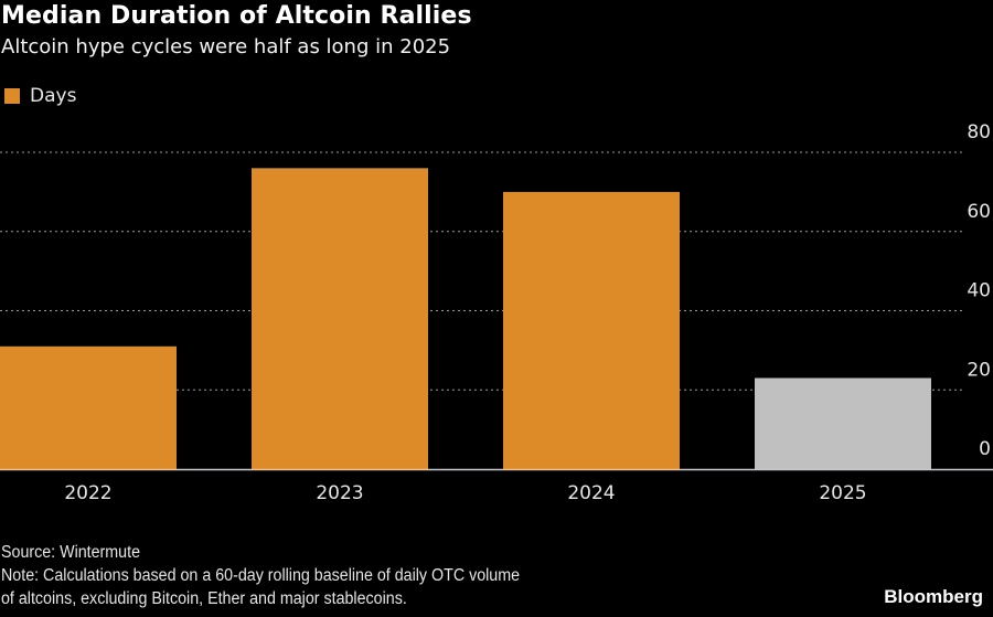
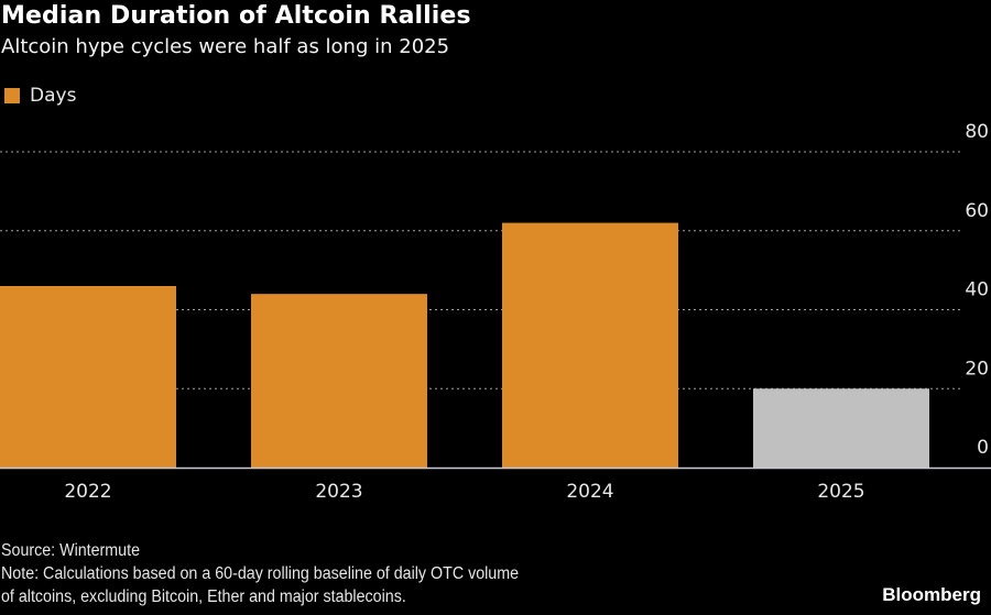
2022: 31 -> 46
2023: 76 -> 44
2024: 70 -> 62
2025: 23 -> 20
